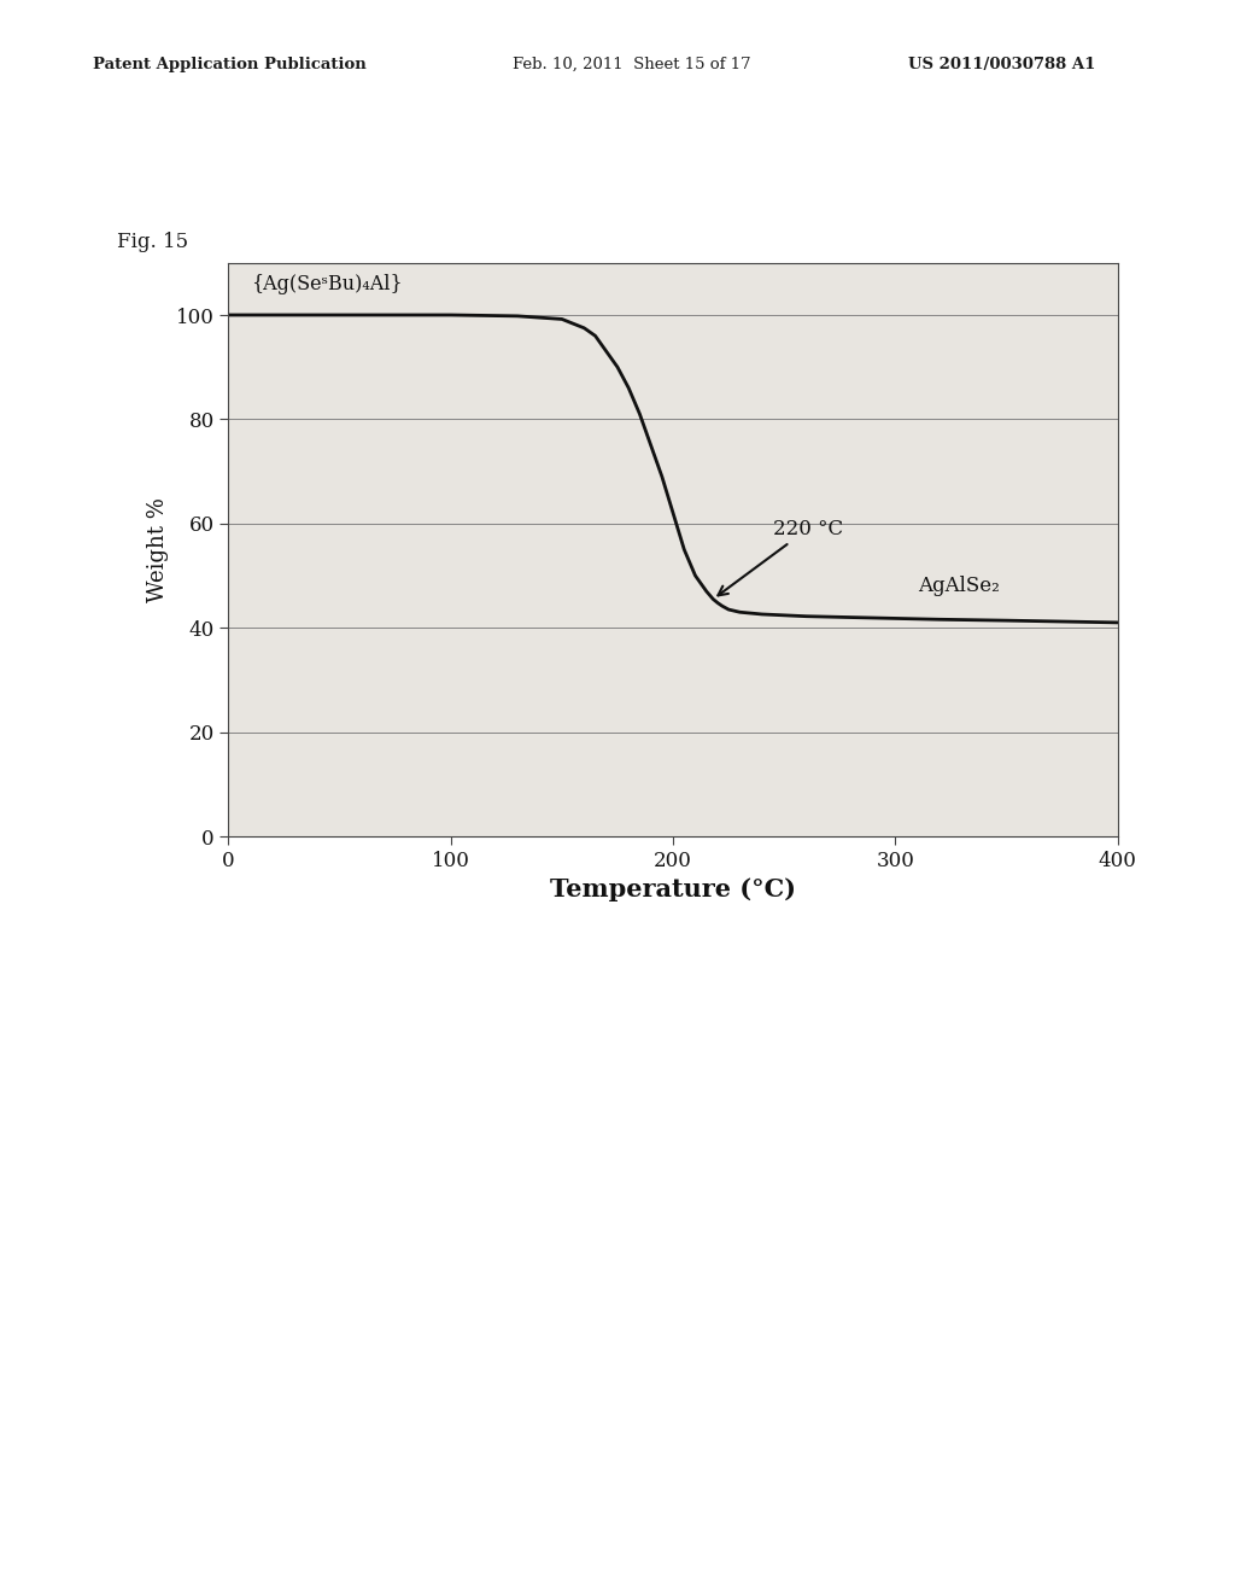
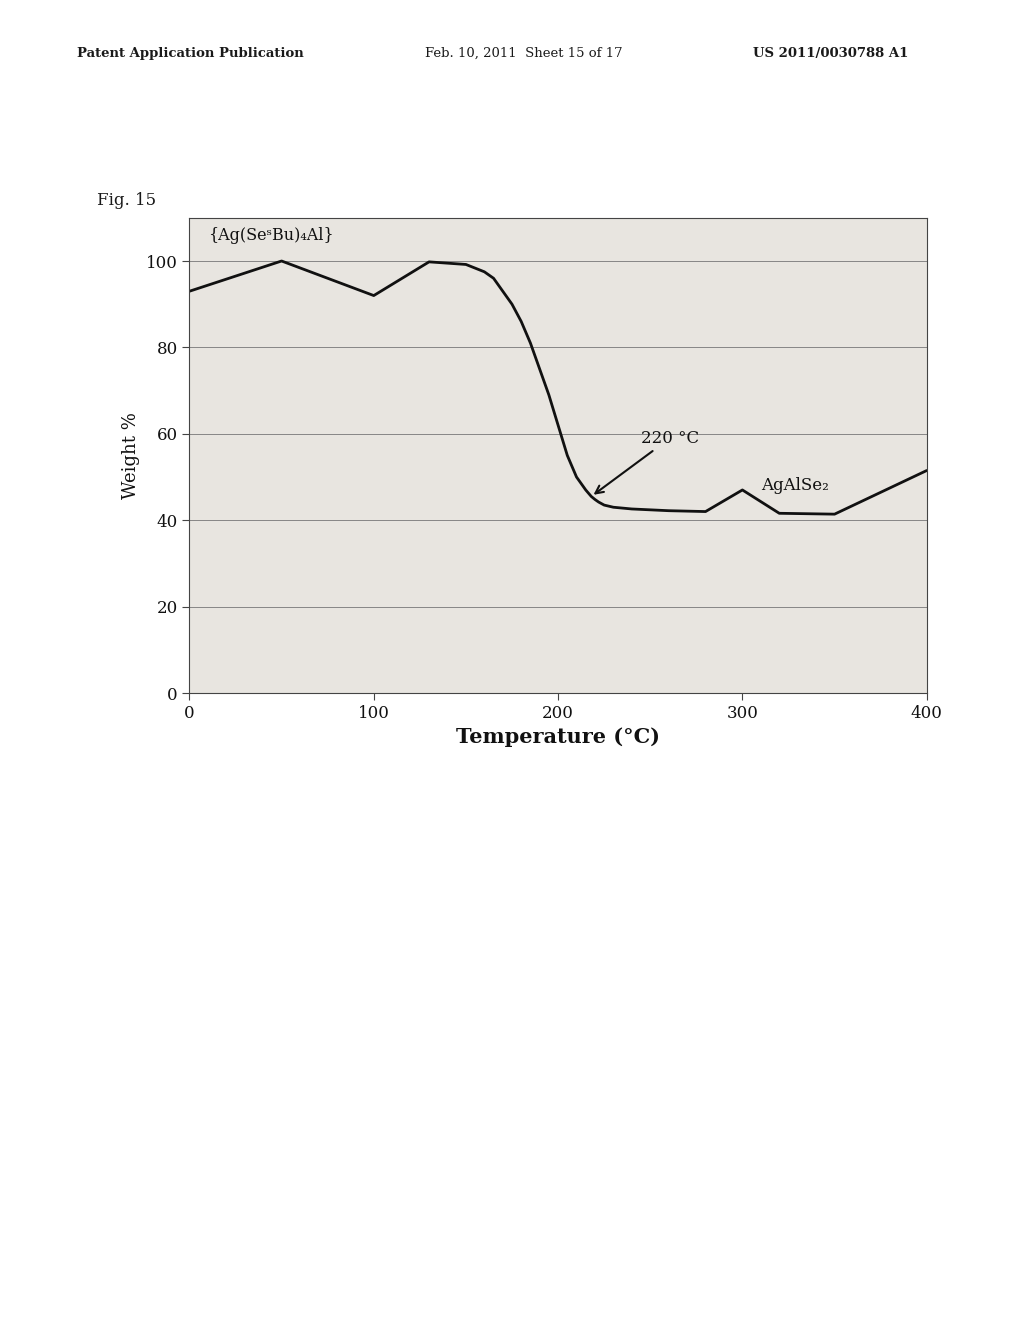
0: 100.0 -> 93.0
100: 100.0 -> 92.0
300: 41.8 -> 47.0
400: 41.0 -> 51.5
